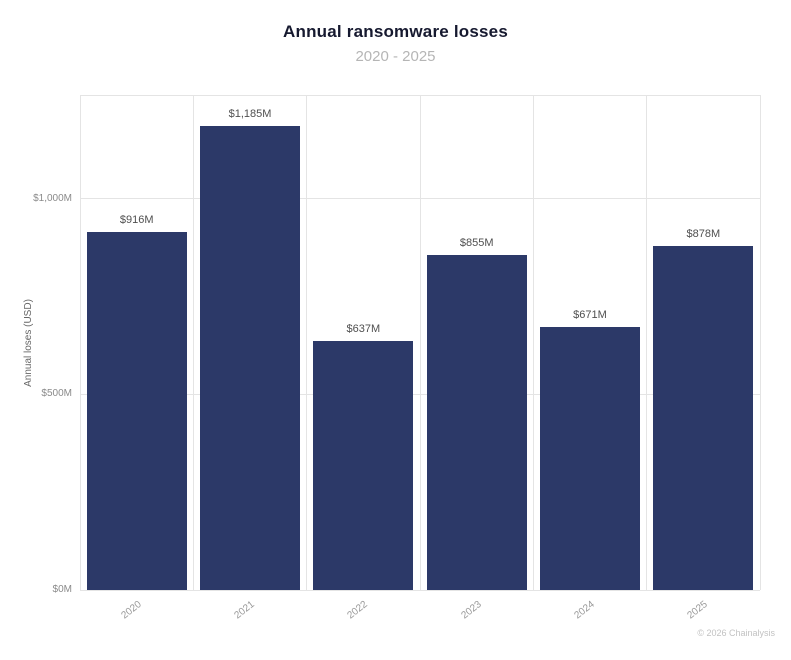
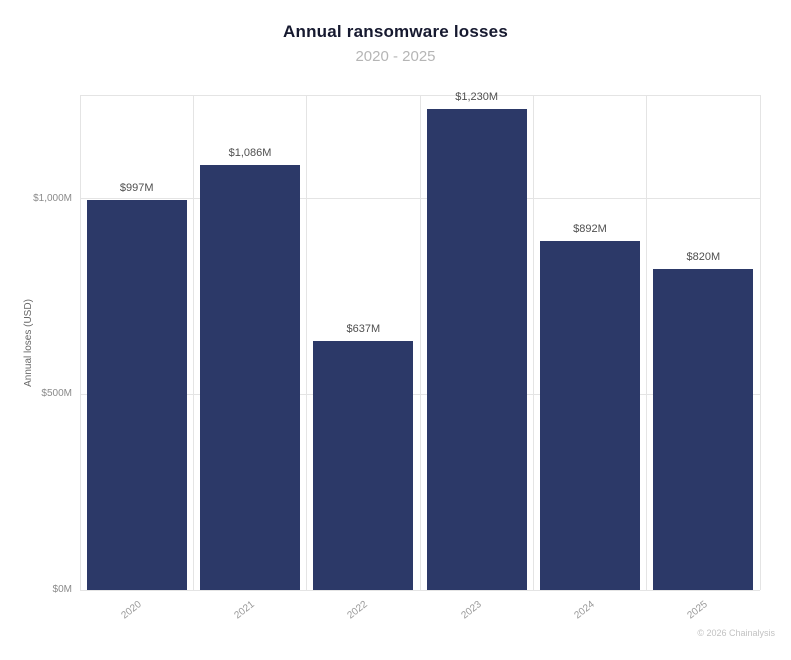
2020: $916M -> $997M
2021: $1,185M -> $1,086M
2023: $855M -> $1,230M
2024: $671M -> $892M
2025: $878M -> $820M
